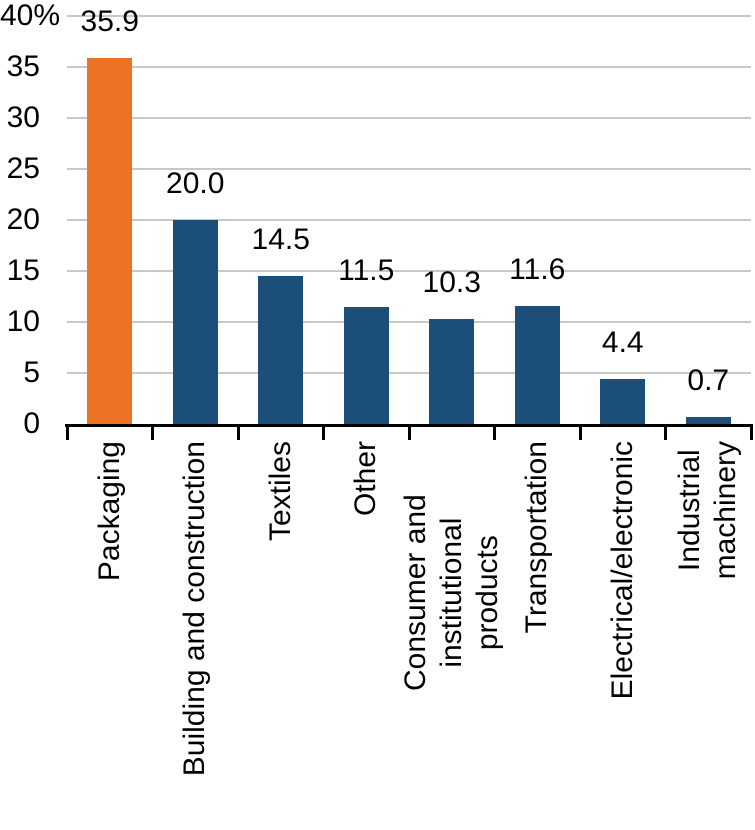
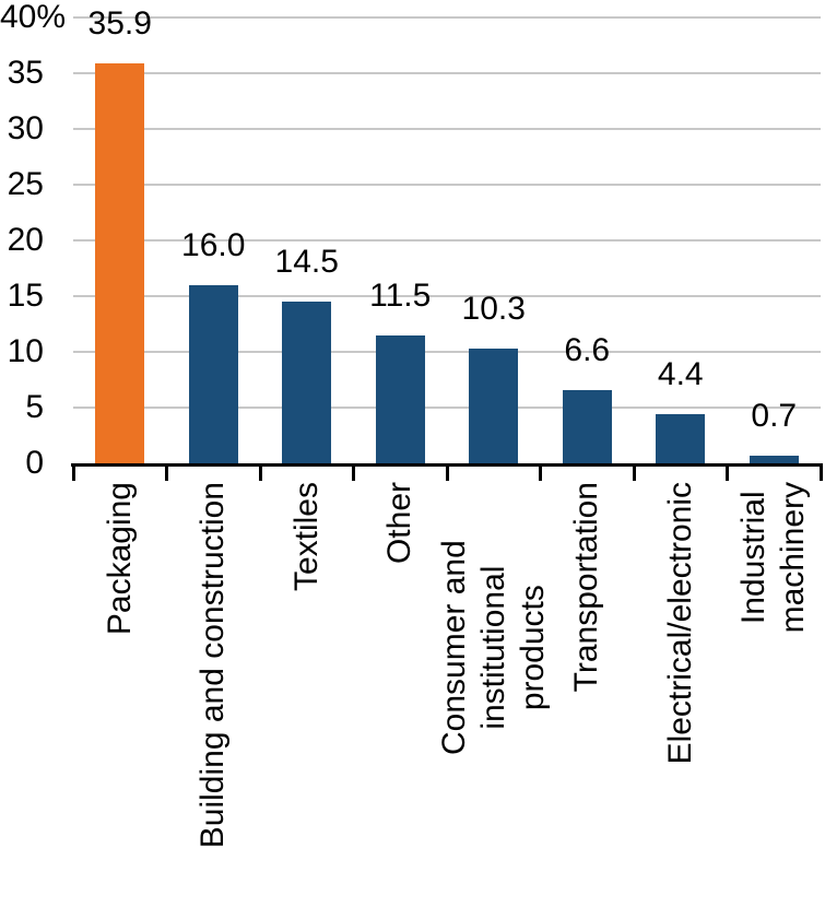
Building and construction: 20.0 -> 16.0
Transportation: 11.6 -> 6.6
